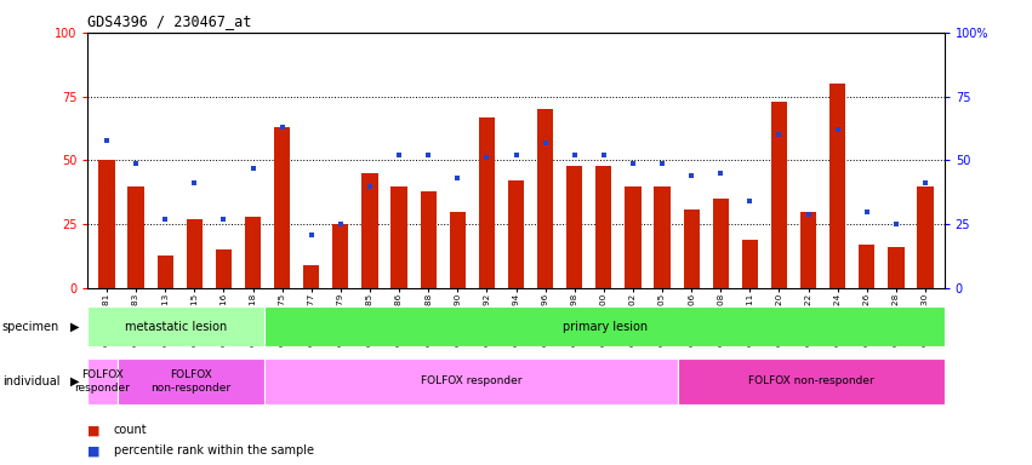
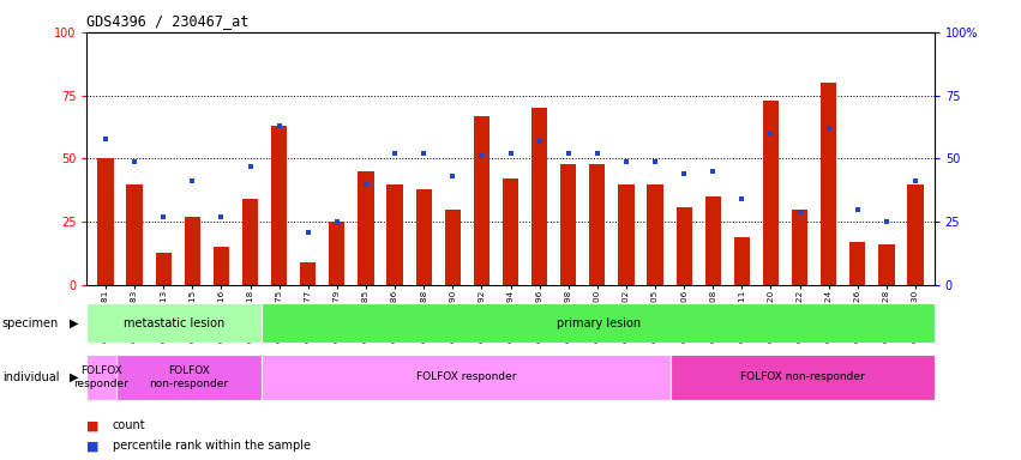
GSM710918: 28 -> 34
